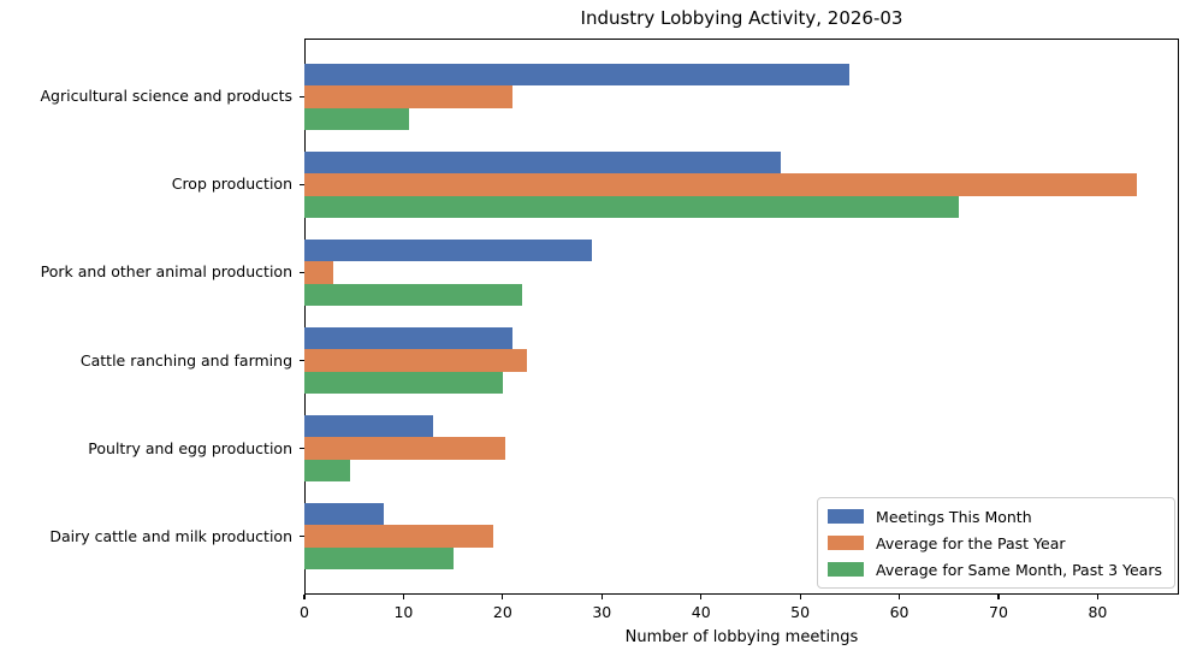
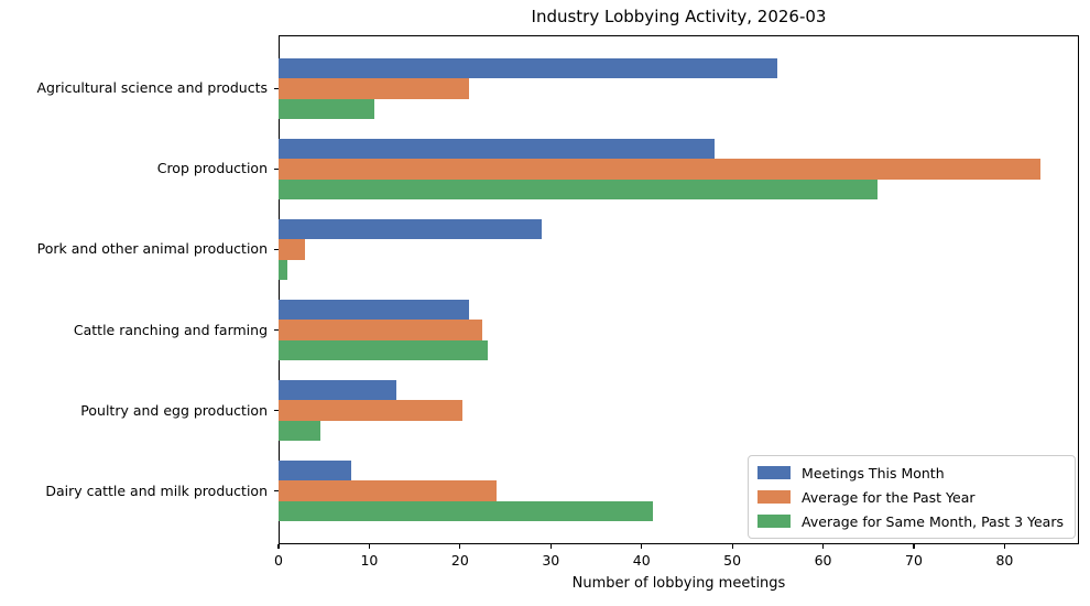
Average for Same Month, Past 3 Years/Pork and other animal production: 22 -> 1
Average for Same Month, Past 3 Years/Cattle ranching and farming: 20 -> 23
Average for the Past Year/Dairy cattle and milk production: 19 -> 24
Average for Same Month, Past 3 Years/Dairy cattle and milk production: 15 -> 41
